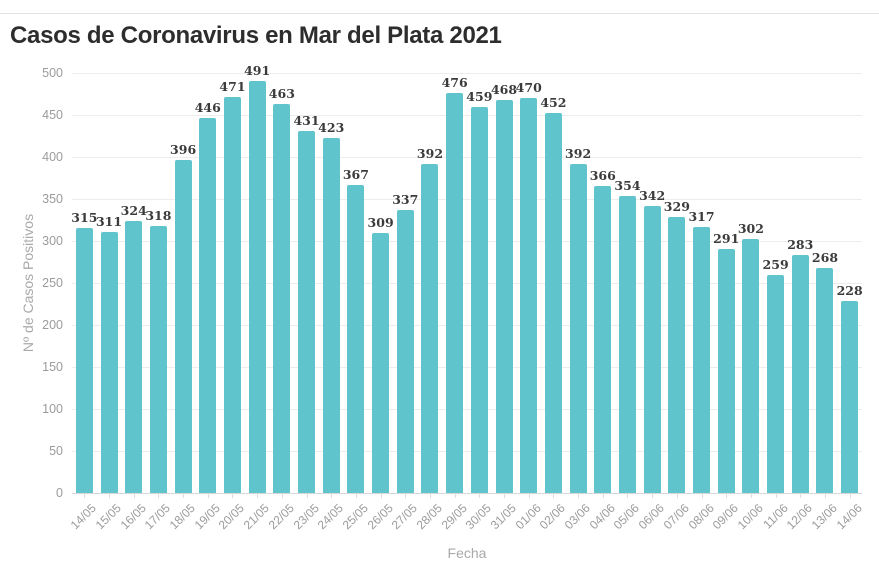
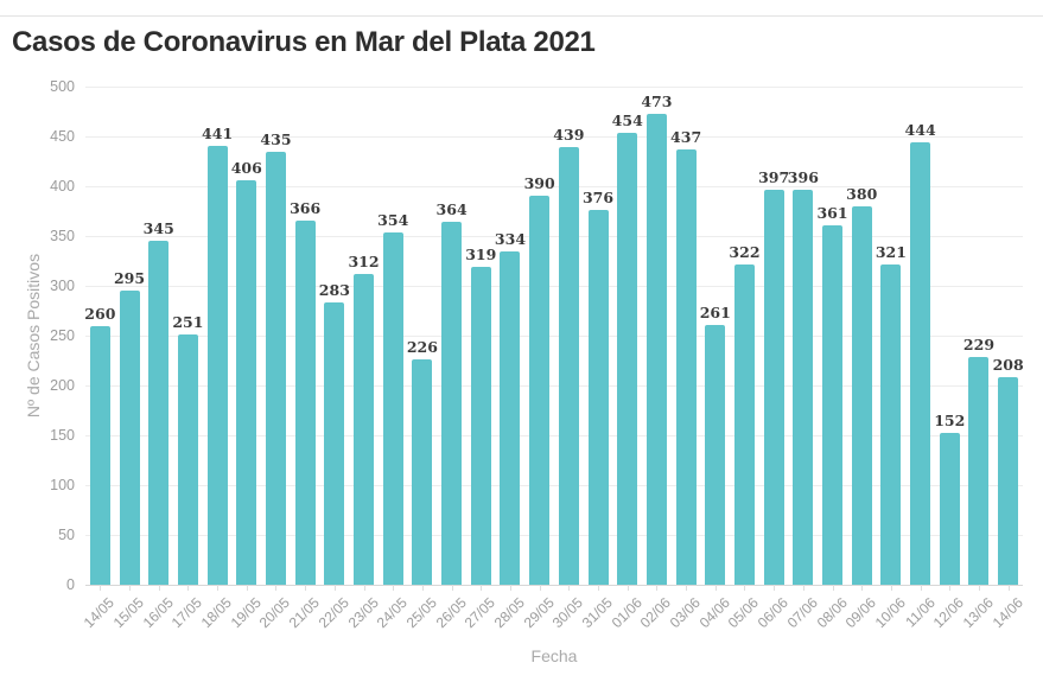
14/05: 315 -> 260
15/05: 311 -> 295
16/05: 324 -> 345
17/05: 318 -> 251
18/05: 396 -> 441
19/05: 446 -> 406
20/05: 471 -> 435
21/05: 491 -> 366
22/05: 463 -> 283
23/05: 431 -> 312
24/05: 423 -> 354
25/05: 367 -> 226
26/05: 309 -> 364
27/05: 337 -> 319
28/05: 392 -> 334
29/05: 476 -> 390
30/05: 459 -> 439
31/05: 468 -> 376
01/06: 470 -> 454
02/06: 452 -> 473
03/06: 392 -> 437
04/06: 366 -> 261
05/06: 354 -> 322
06/06: 342 -> 397
07/06: 329 -> 396
08/06: 317 -> 361
09/06: 291 -> 380
10/06: 302 -> 321
11/06: 259 -> 444
12/06: 283 -> 152
13/06: 268 -> 229
14/06: 228 -> 208
